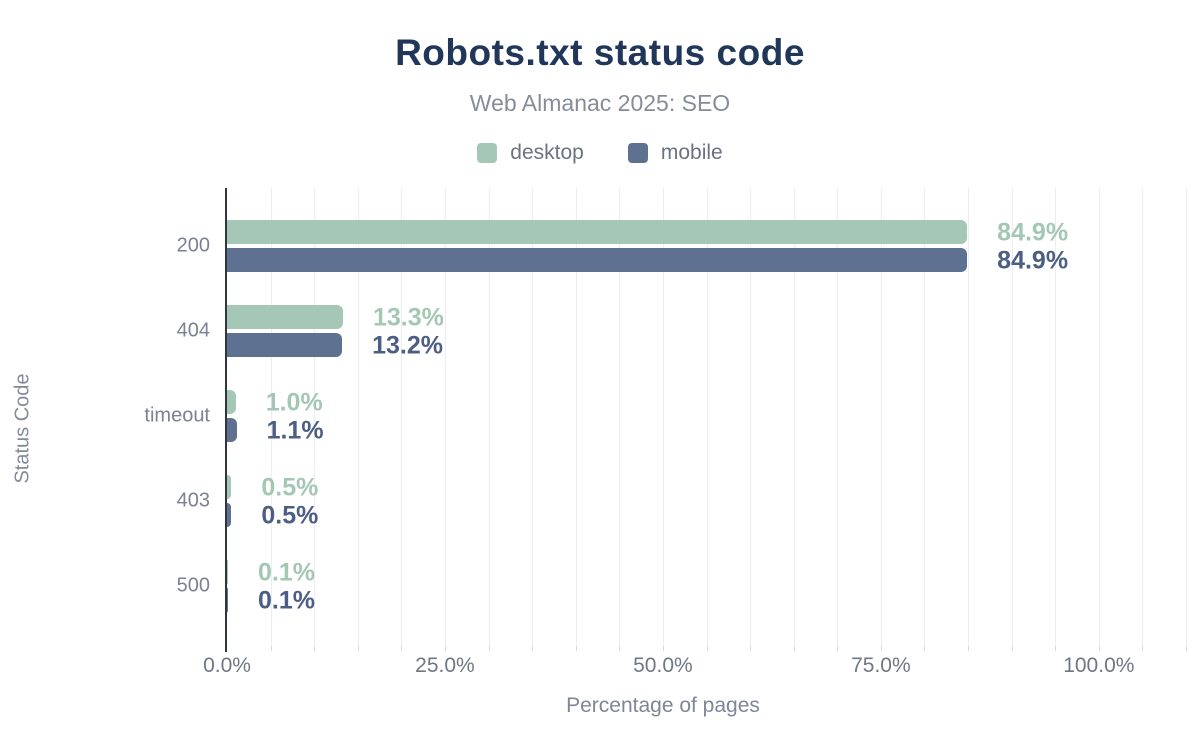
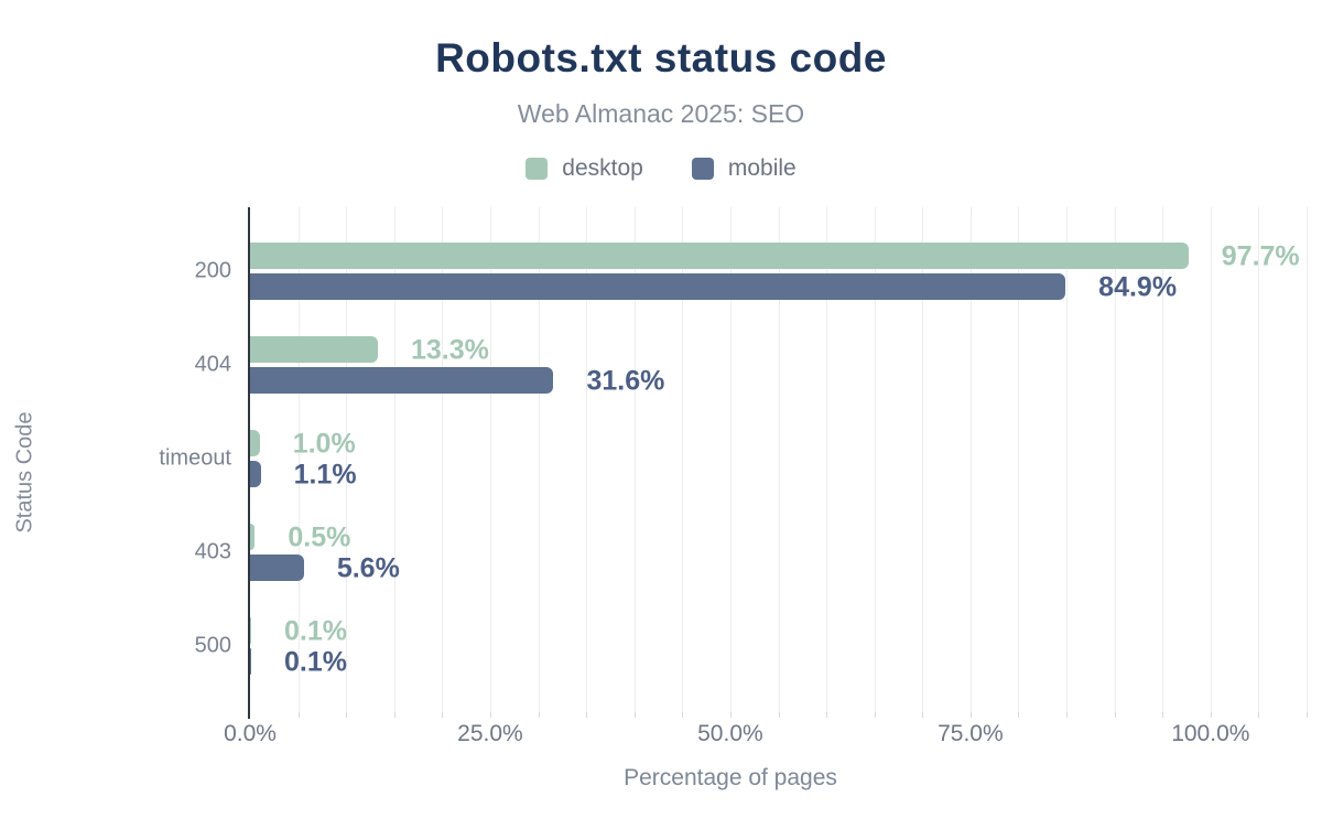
desktop/200: 84.9% -> 97.7%
mobile/404: 13.2% -> 31.6%
mobile/403: 0.5% -> 5.6%
